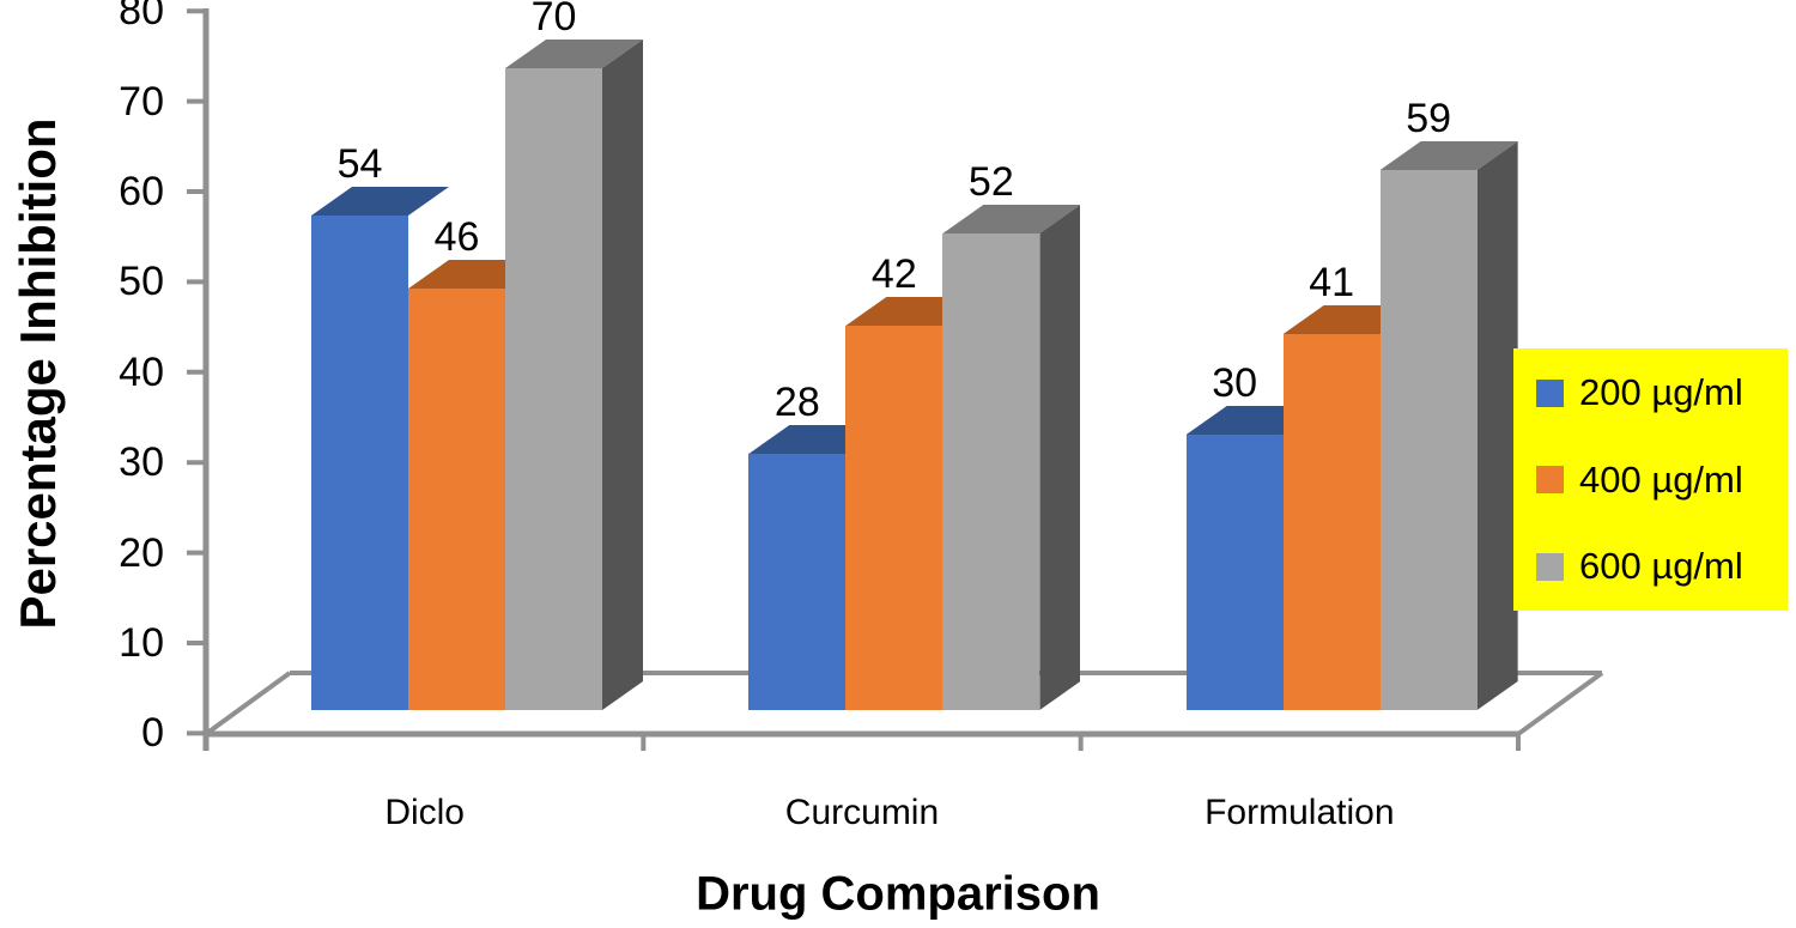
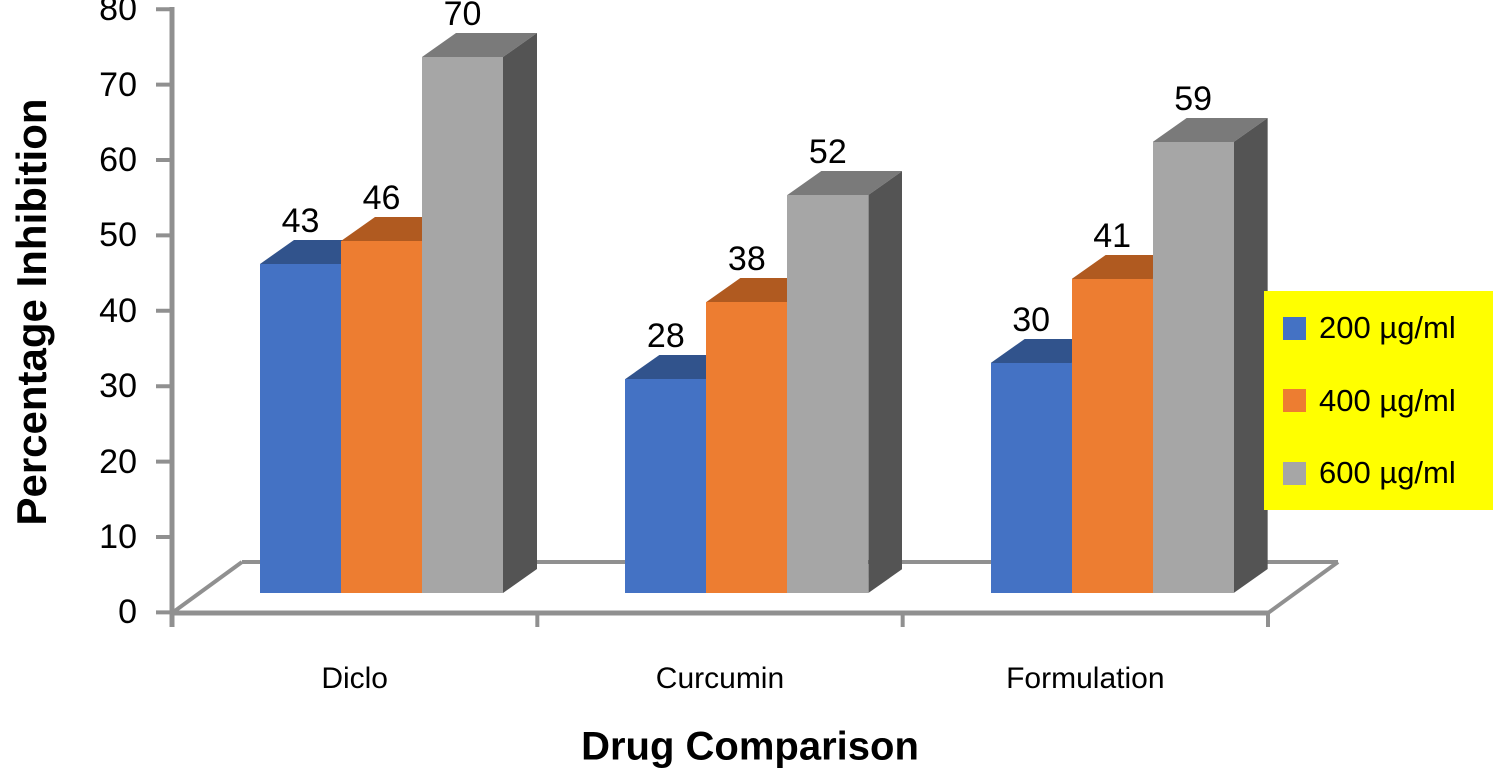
200 µg/ml/Diclo: 54 -> 43
400 µg/ml/Curcumin: 42 -> 38
